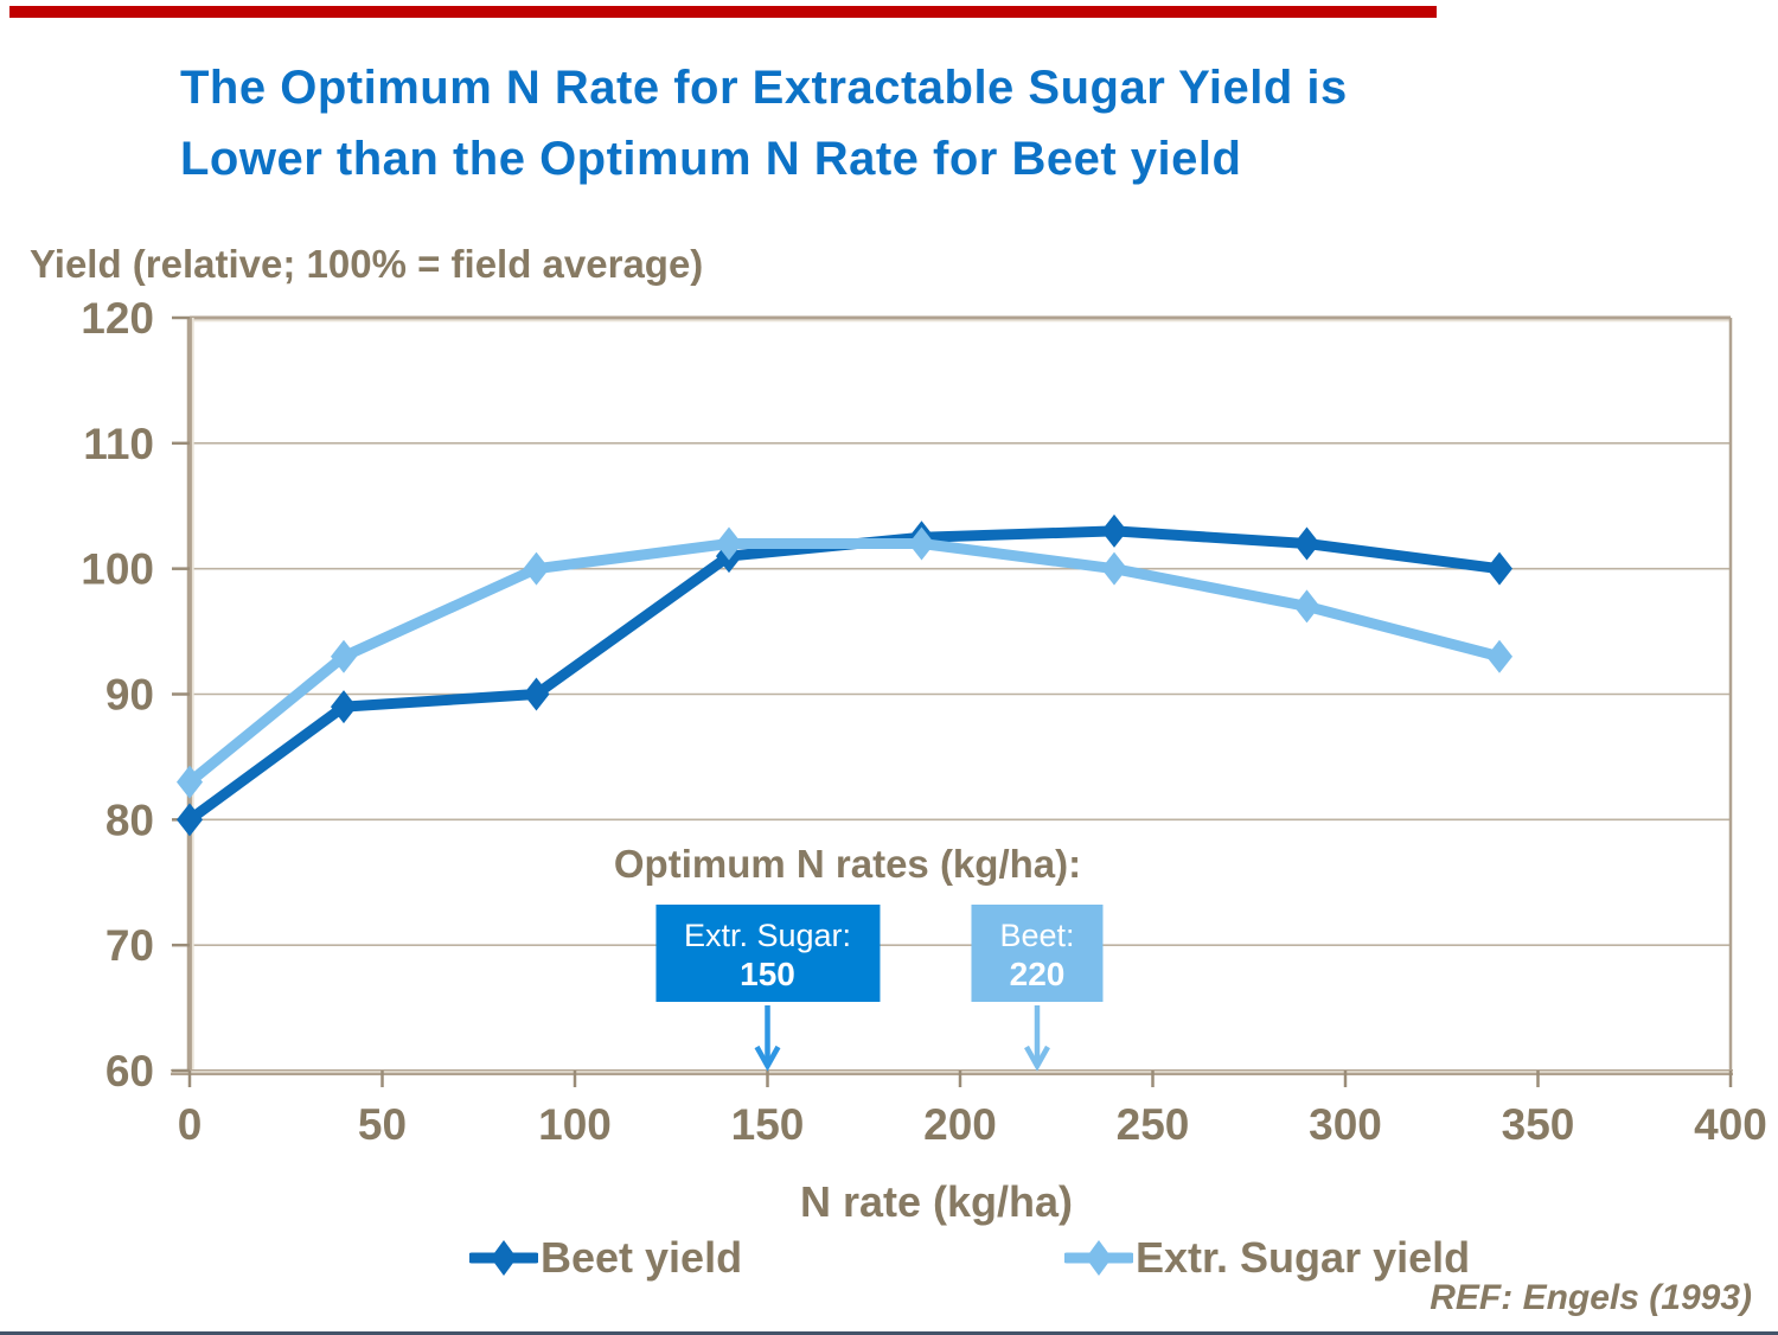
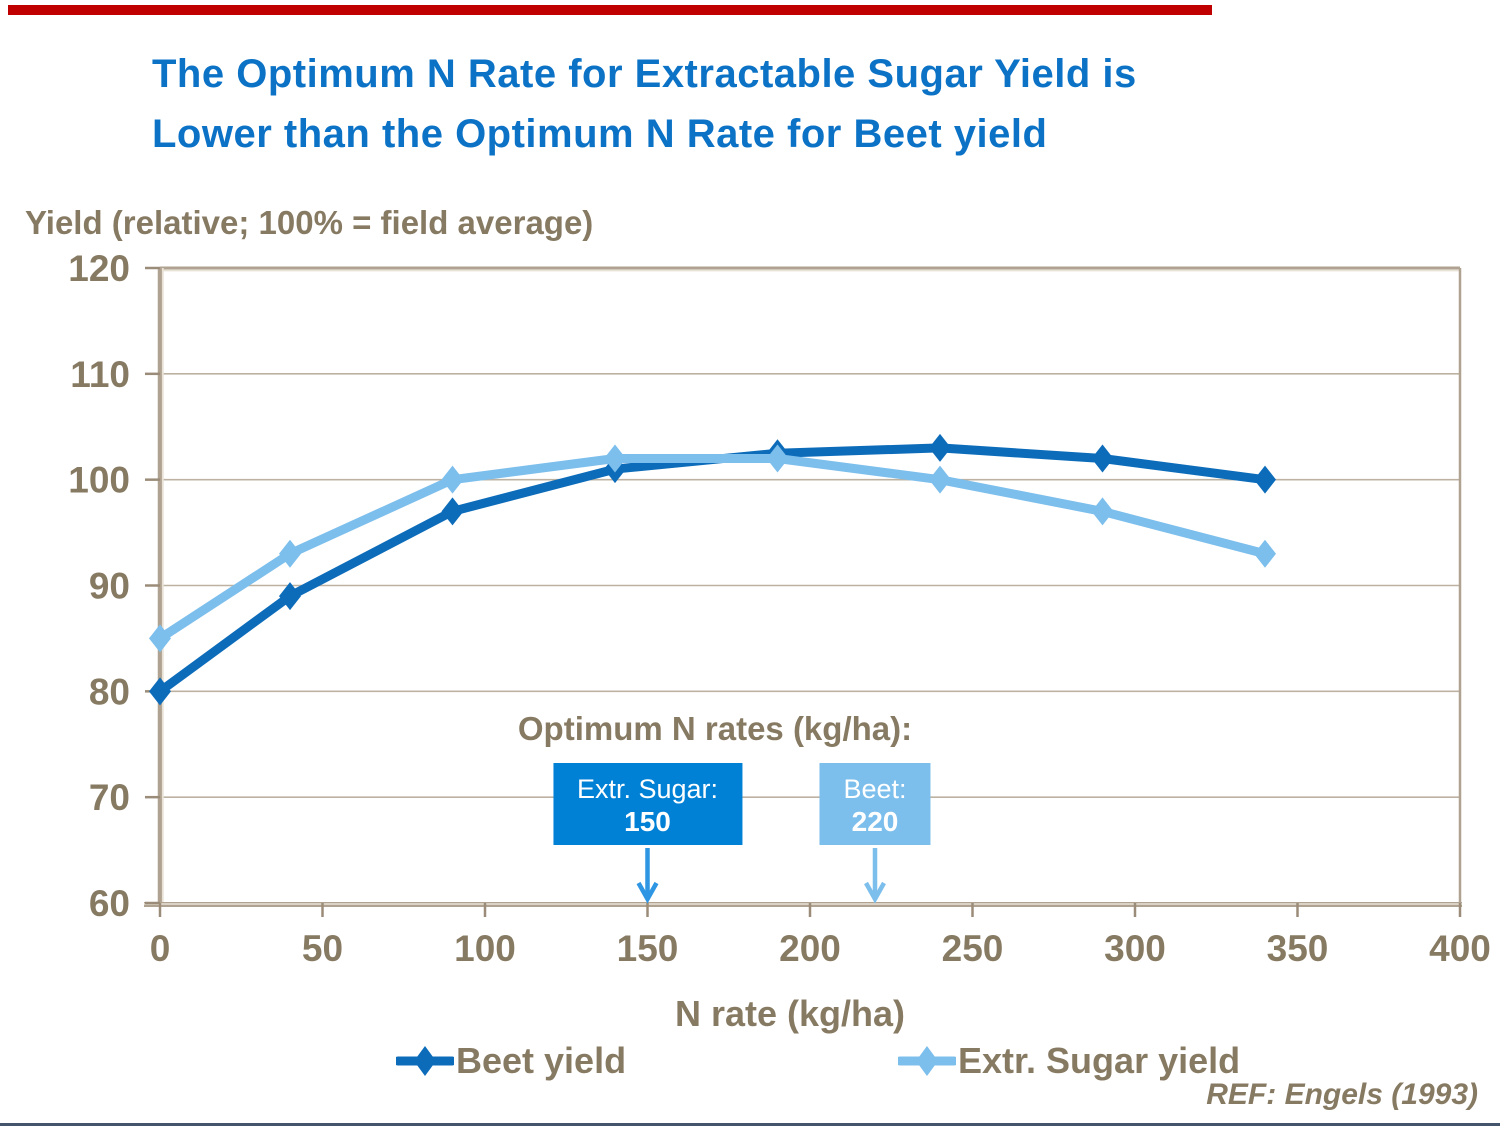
Extr. Sugar yield/0: 83 -> 85
Beet yield/90: 90 -> 97
